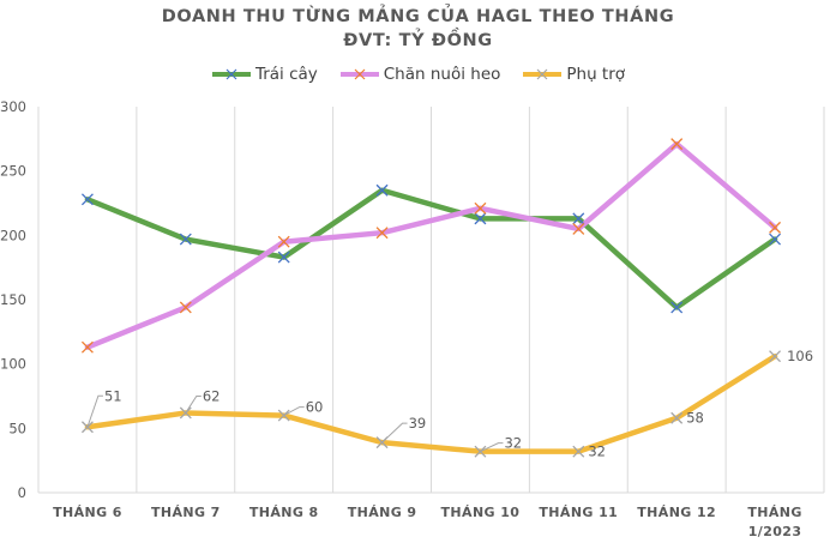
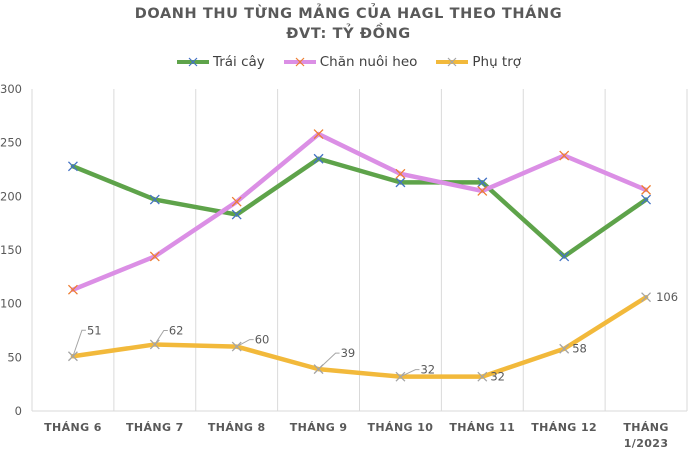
Chăn nuôi heo/THÁNG 9: 202 -> 258
Chăn nuôi heo/THÁNG 12: 271 -> 238
